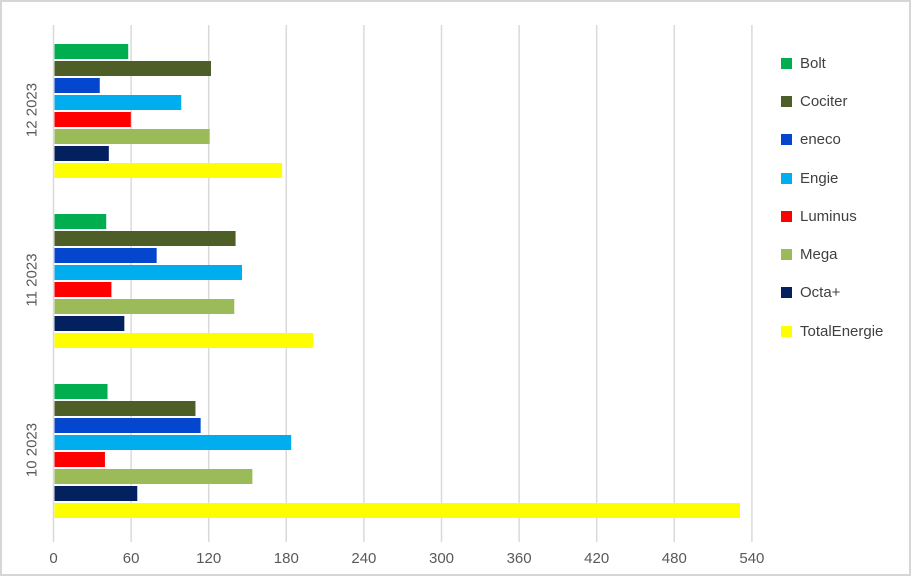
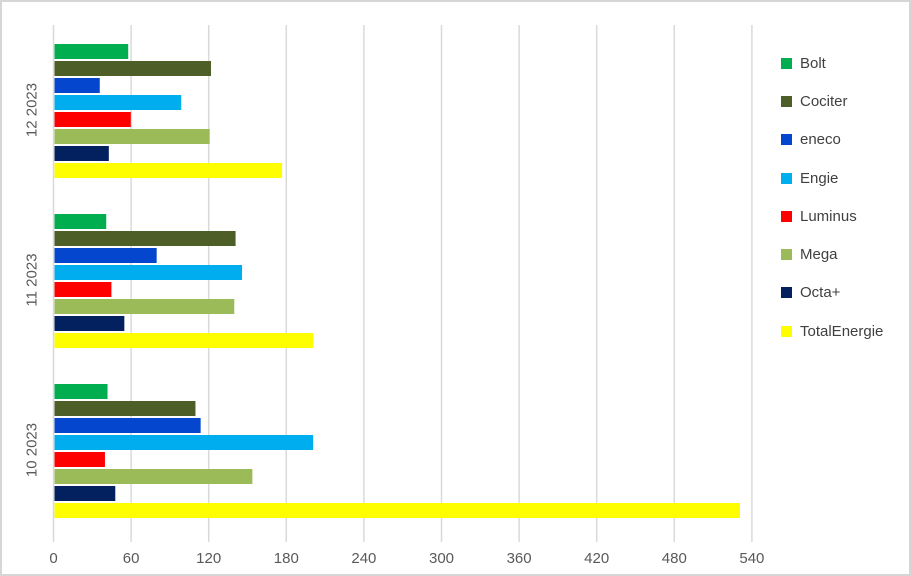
Engie/10 2023: 183 -> 200
Octa+/10 2023: 64 -> 47
